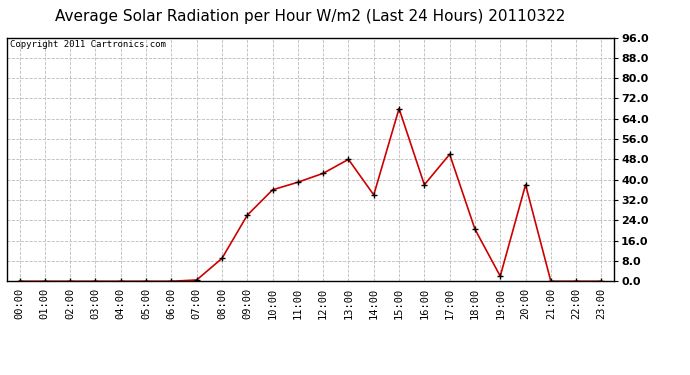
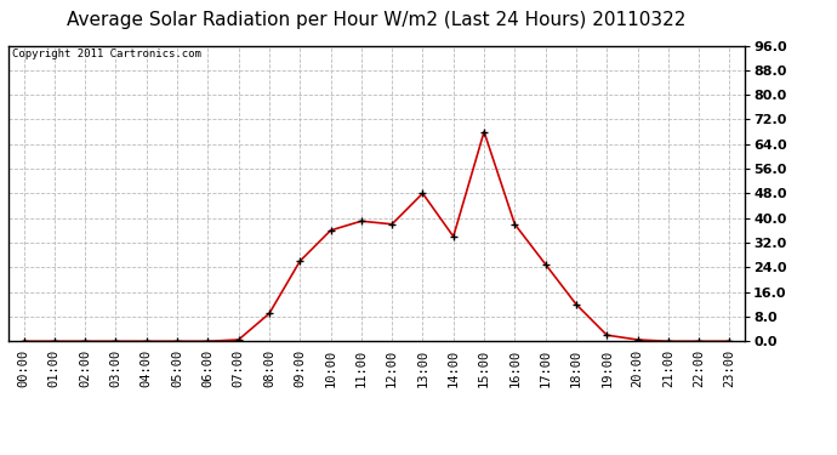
12:00: 42.5 -> 38.0
17:00: 50.0 -> 25.0
18:00: 20.5 -> 12.0
20:00: 38.0 -> 0.5
